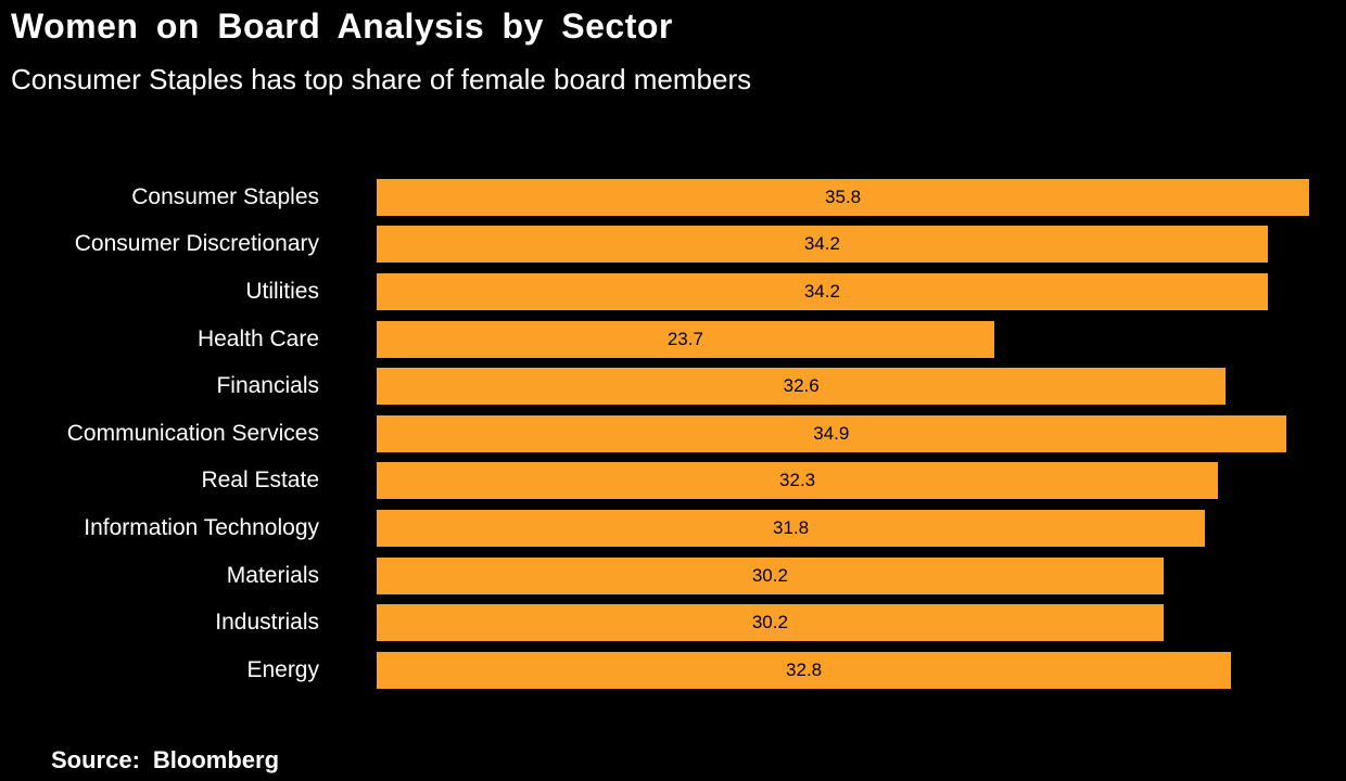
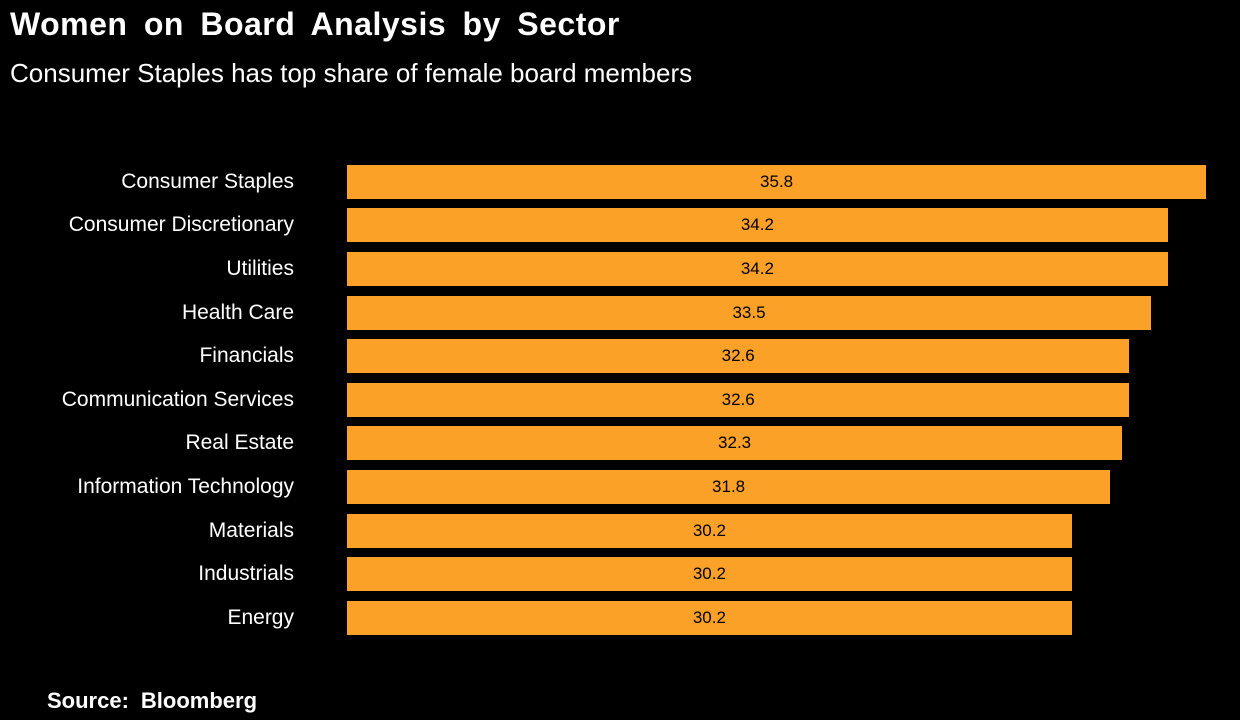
Health Care: 23.7 -> 33.5
Communication Services: 34.9 -> 32.6
Energy: 32.8 -> 30.2
